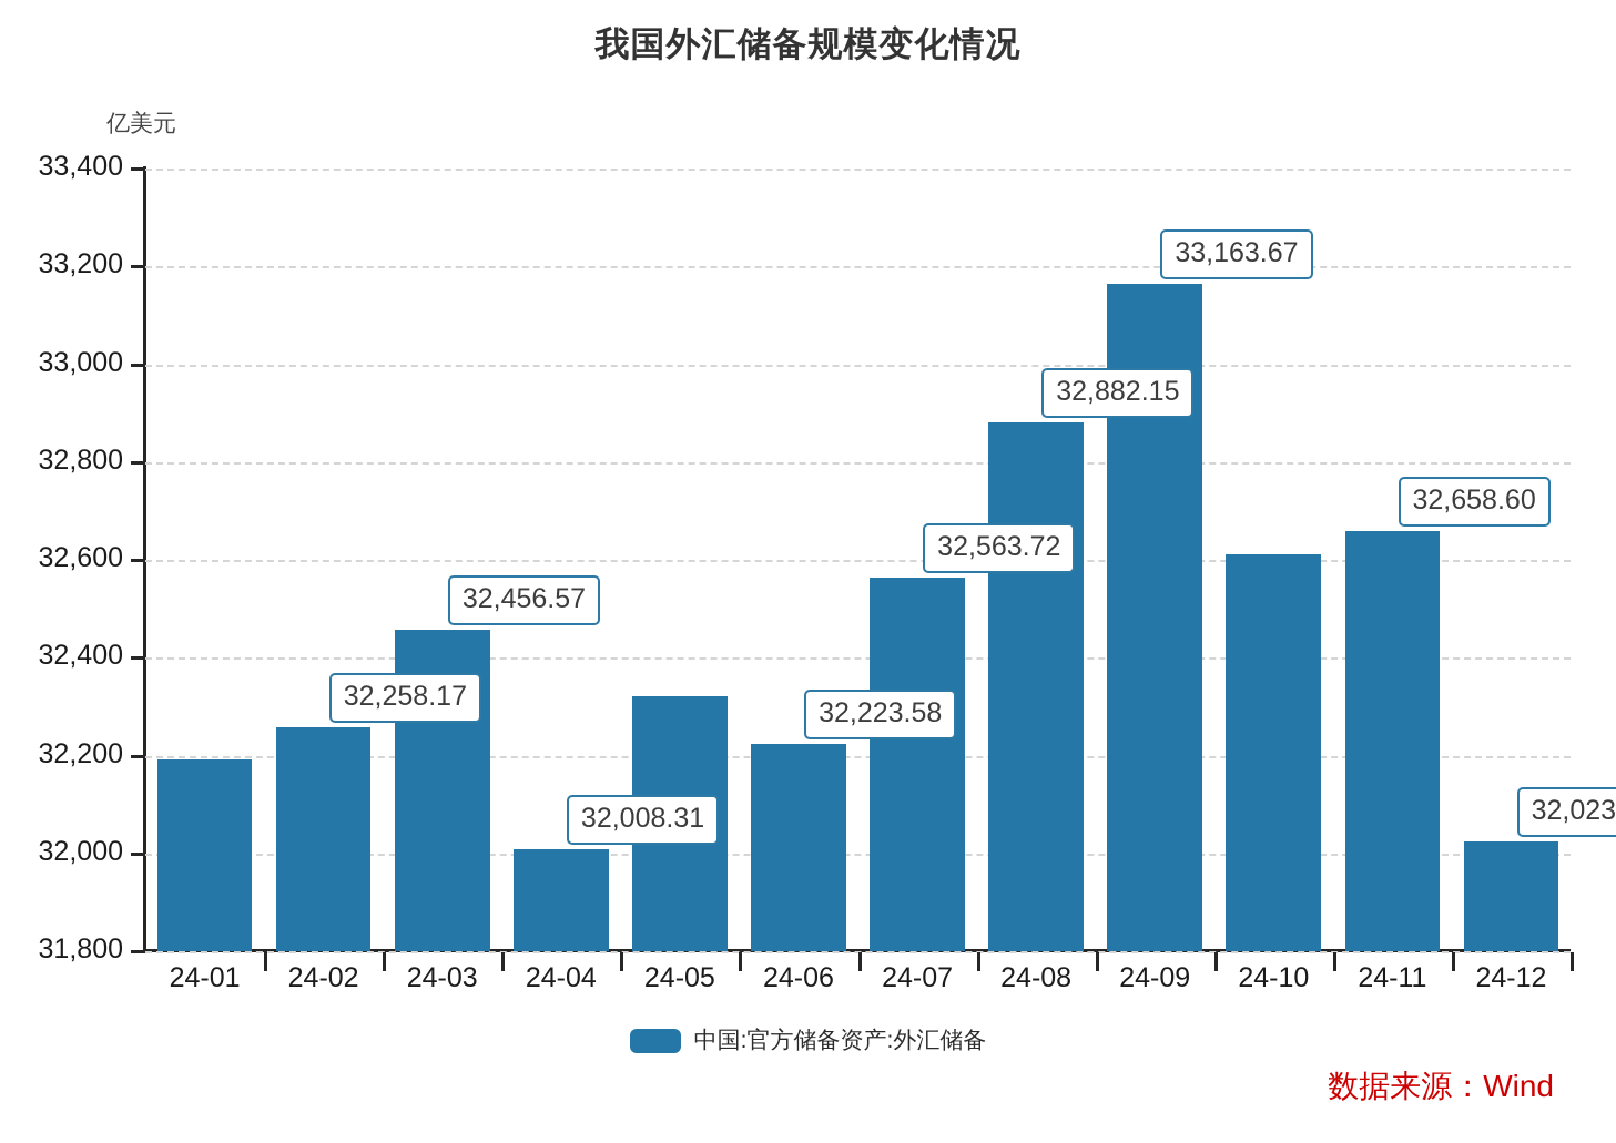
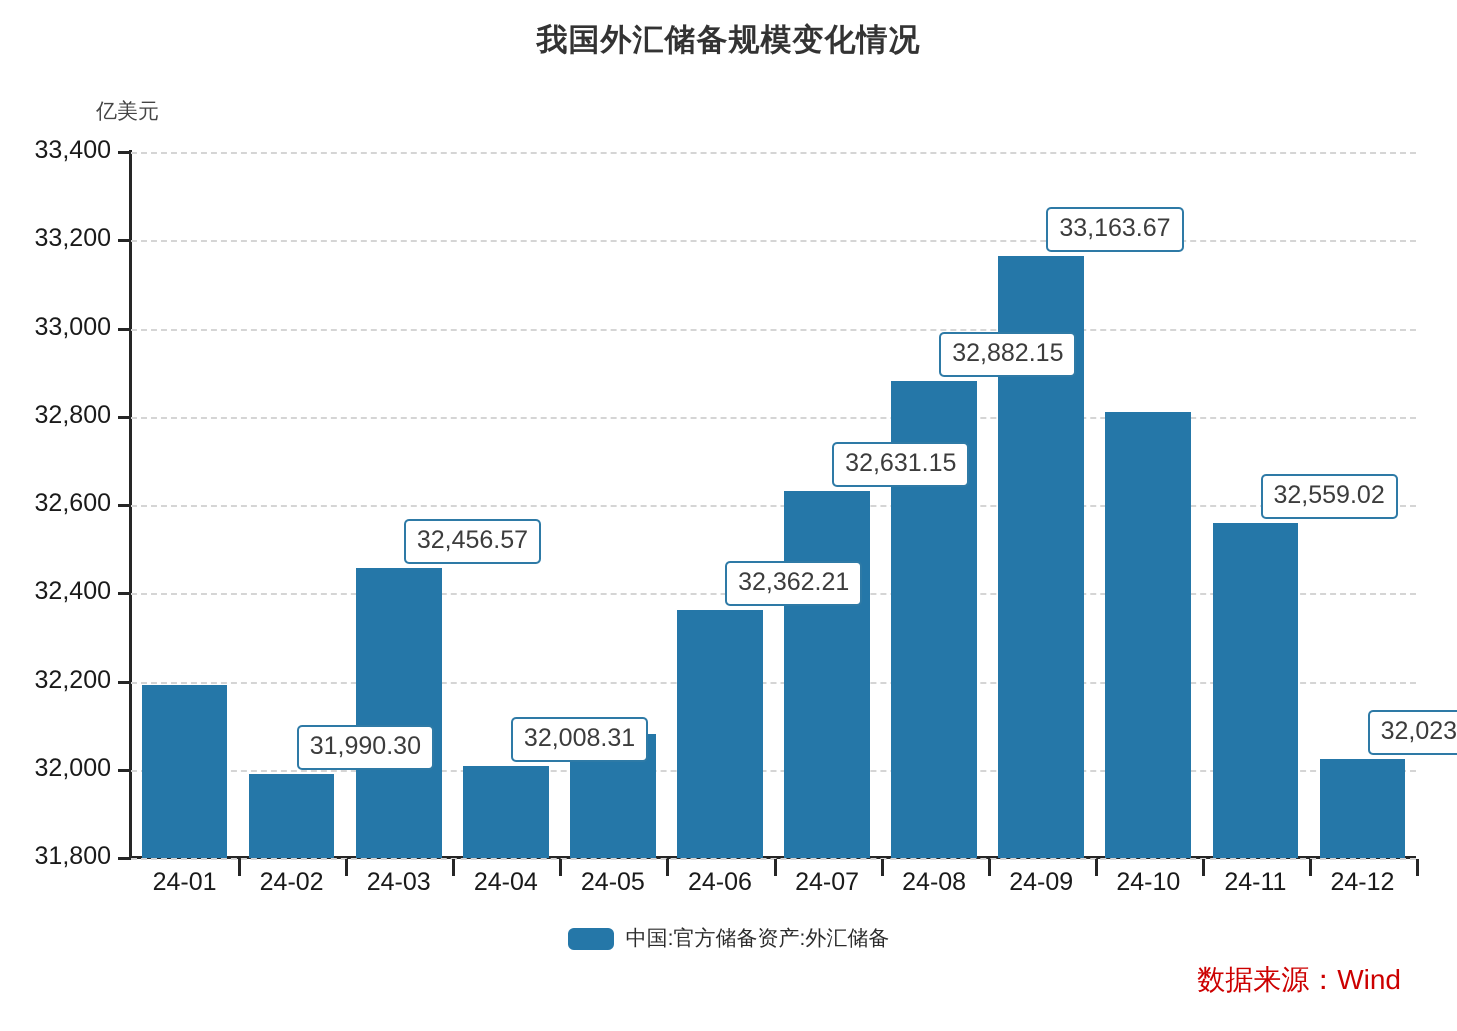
24-02: 32,258.17 -> 31,990.30
24-05: 32320 -> 32080
24-06: 32,223.58 -> 32,362.21
24-07: 32,563.72 -> 32,631.15
24-10: 32610 -> 32810
24-11: 32,658.60 -> 32,559.02
